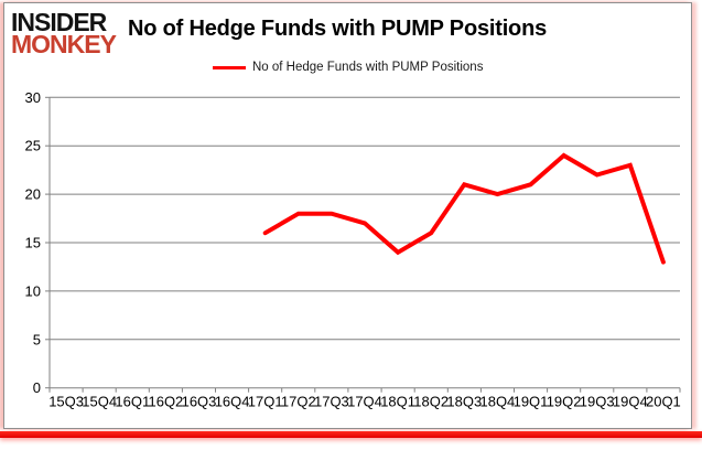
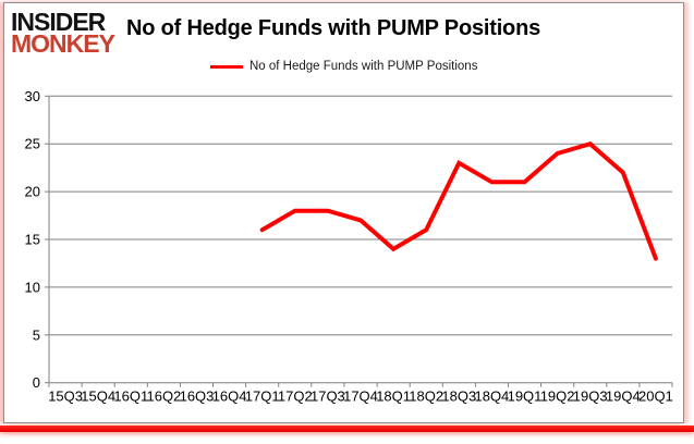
18Q3: 21 -> 23
18Q4: 20 -> 21
19Q3: 22 -> 25
19Q4: 23 -> 22
